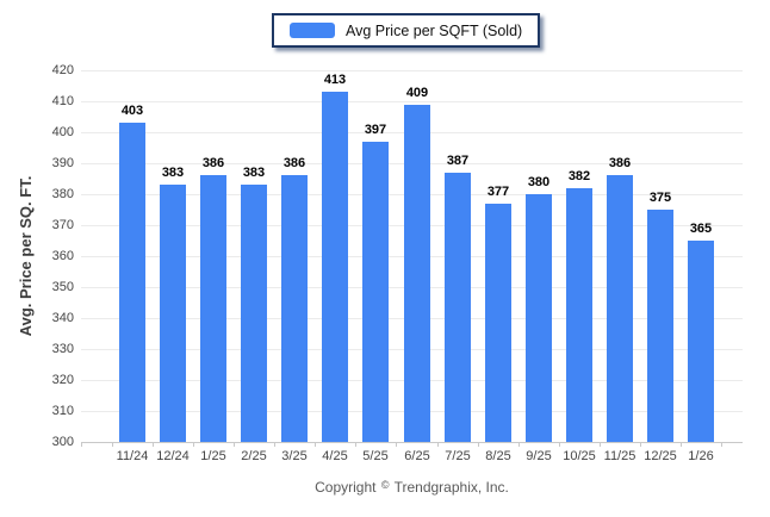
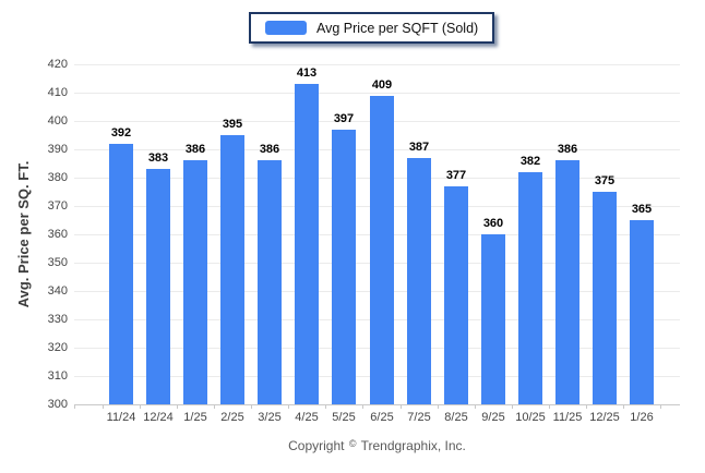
11/24: 403 -> 392
2/25: 383 -> 395
9/25: 380 -> 360
